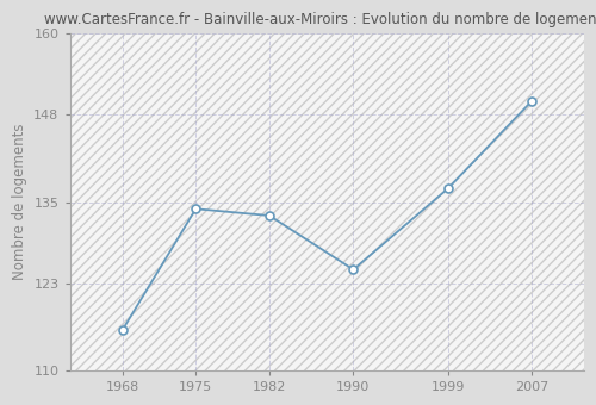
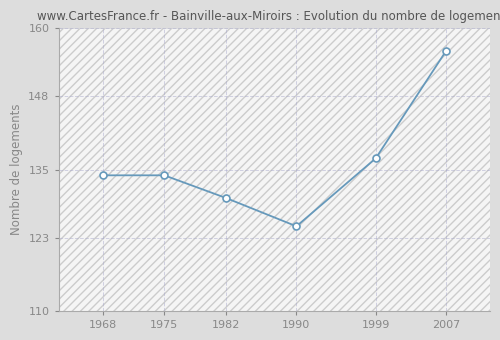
1968: 116 -> 134
1982: 133 -> 130
2007: 150 -> 156
